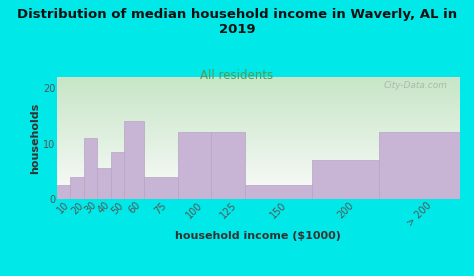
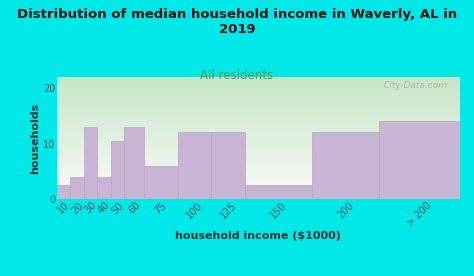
30: 11.0 -> 13.0
40: 5.5 -> 4.0
50: 8.5 -> 10.4
60: 14.0 -> 13.0
75: 4.0 -> 6.0
200: 7.0 -> 12.0
> 200: 12.0 -> 14.0
